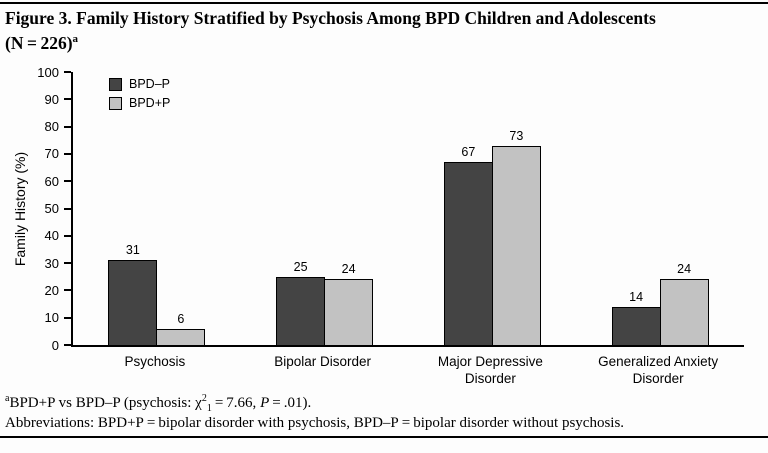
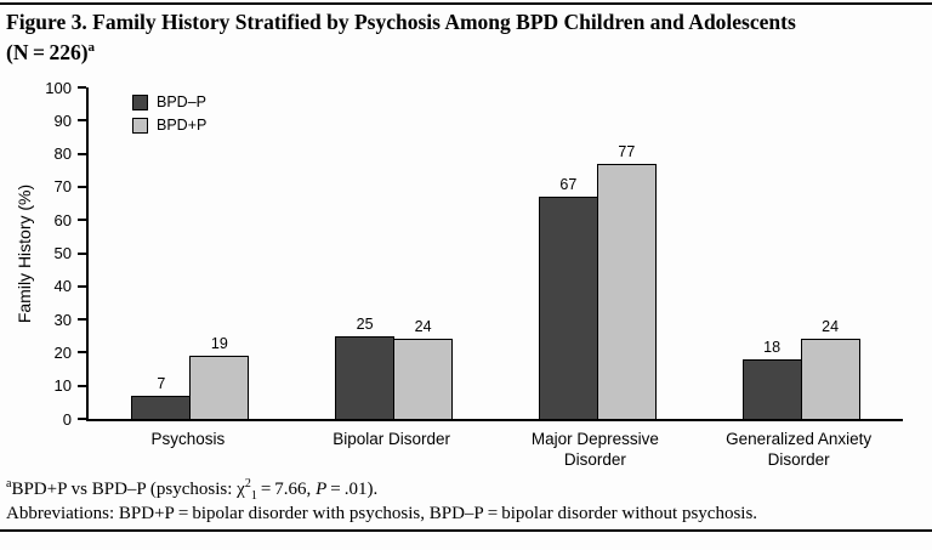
BPD–P/Psychosis: 31 -> 7
BPD+P/Psychosis: 6 -> 19
BPD+P/Major Depressive Disorder: 73 -> 77
BPD–P/Generalized Anxiety Disorder: 14 -> 18
